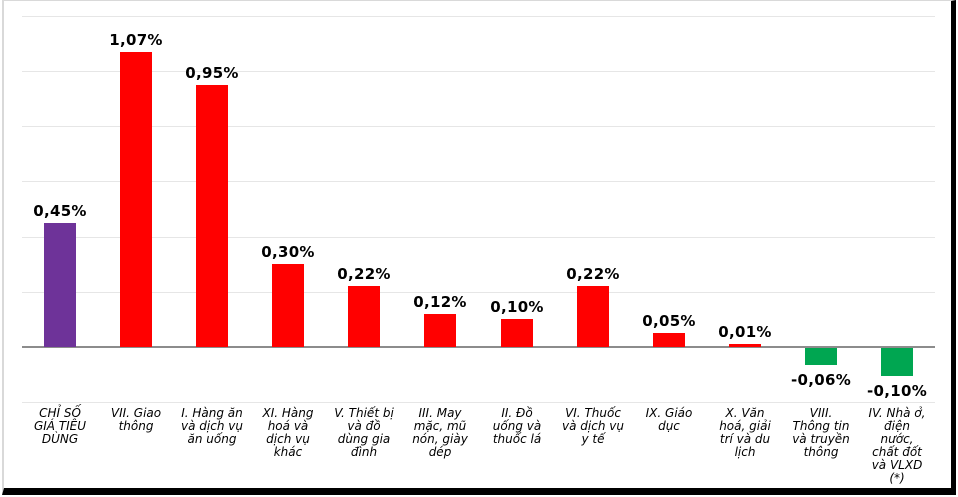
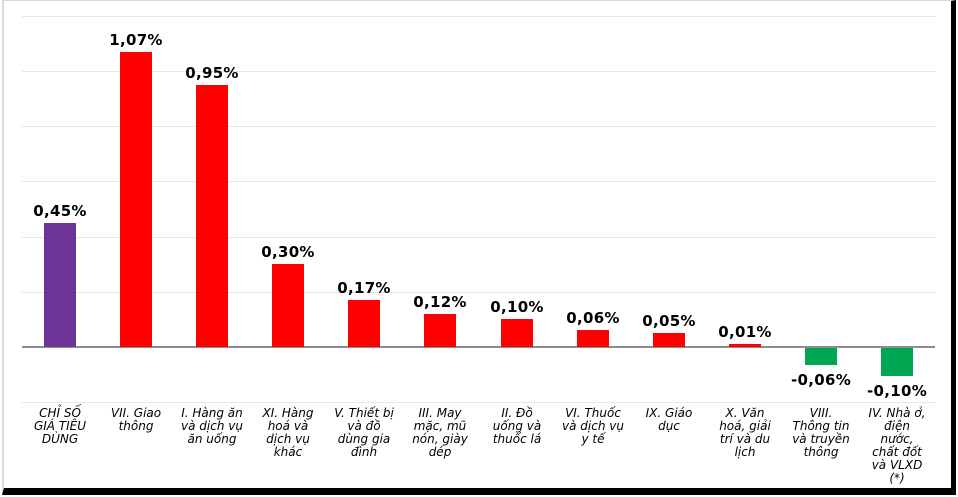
V. Thiết bị và đồ dùng gia đình: 0,22% -> 0,17%
VI. Thuốc và dịch vụ y tế: 0,22% -> 0,06%
